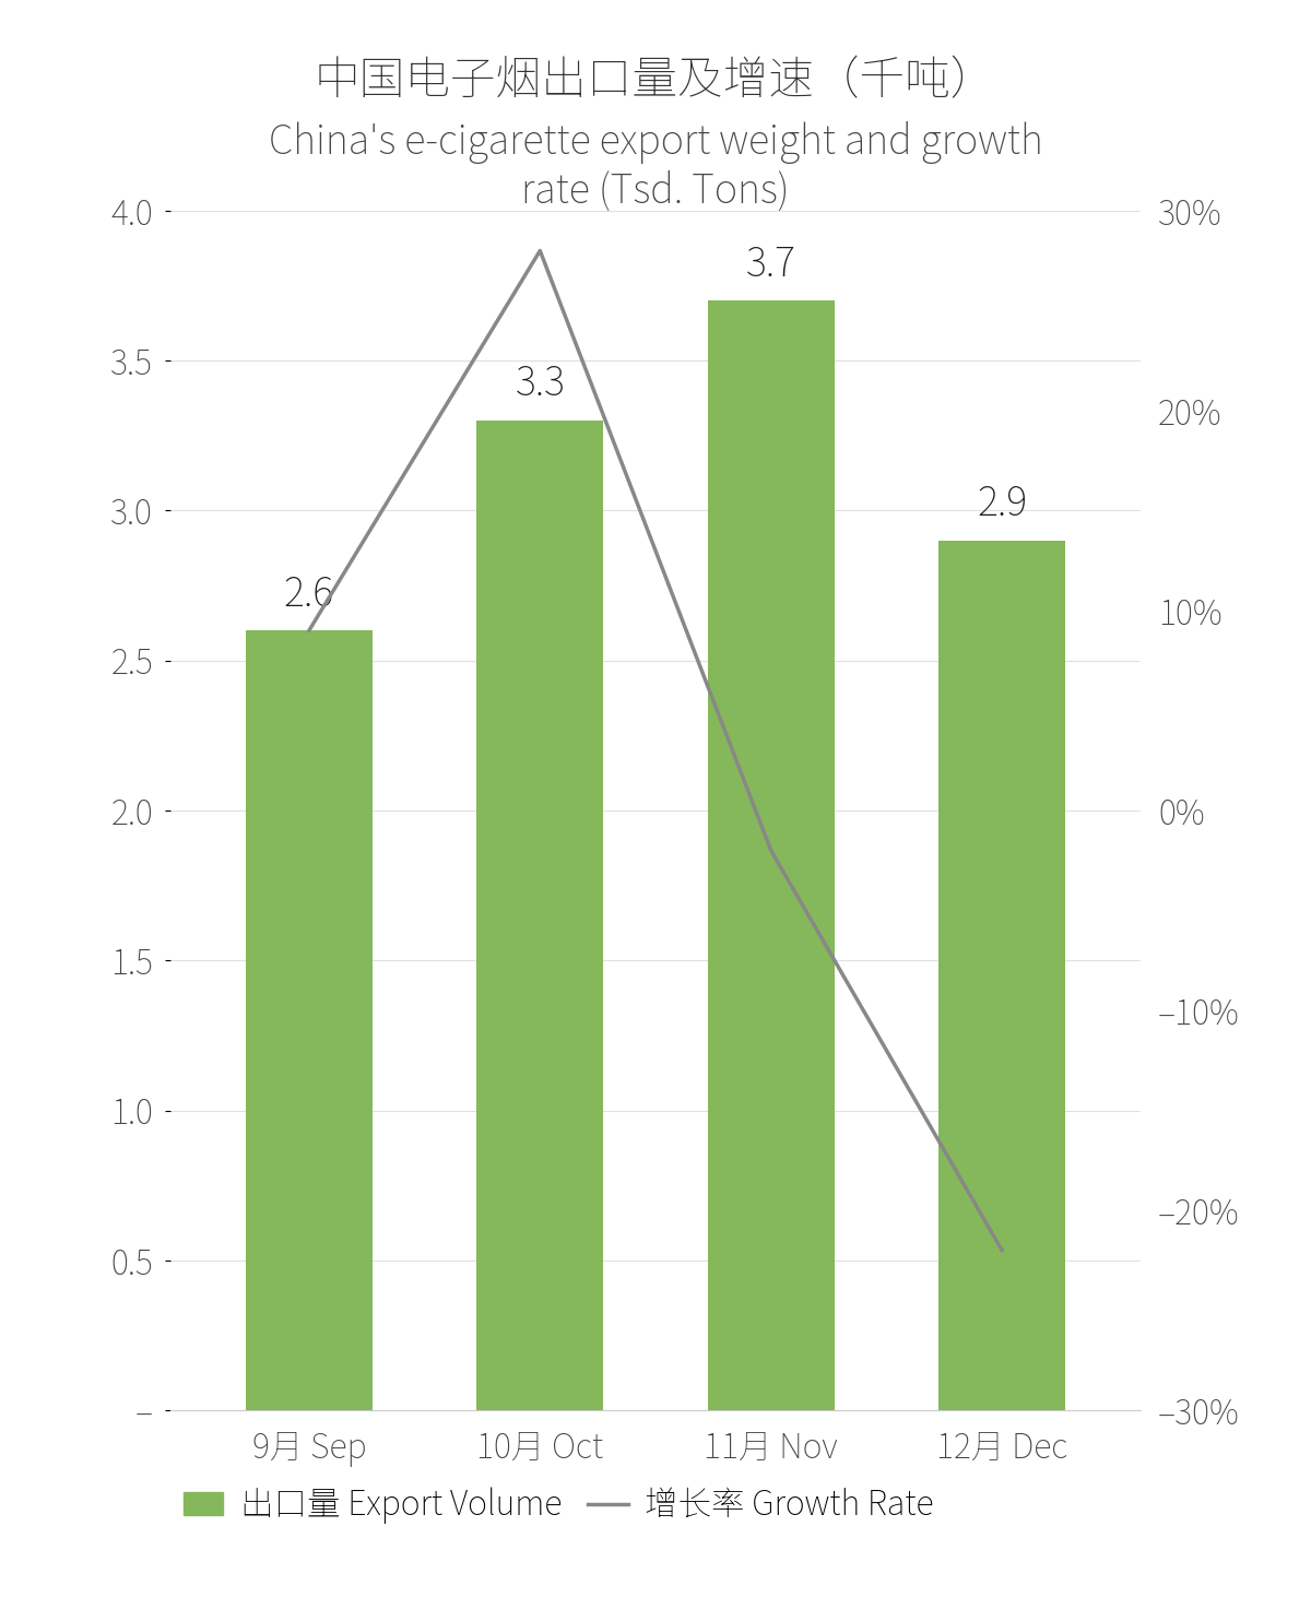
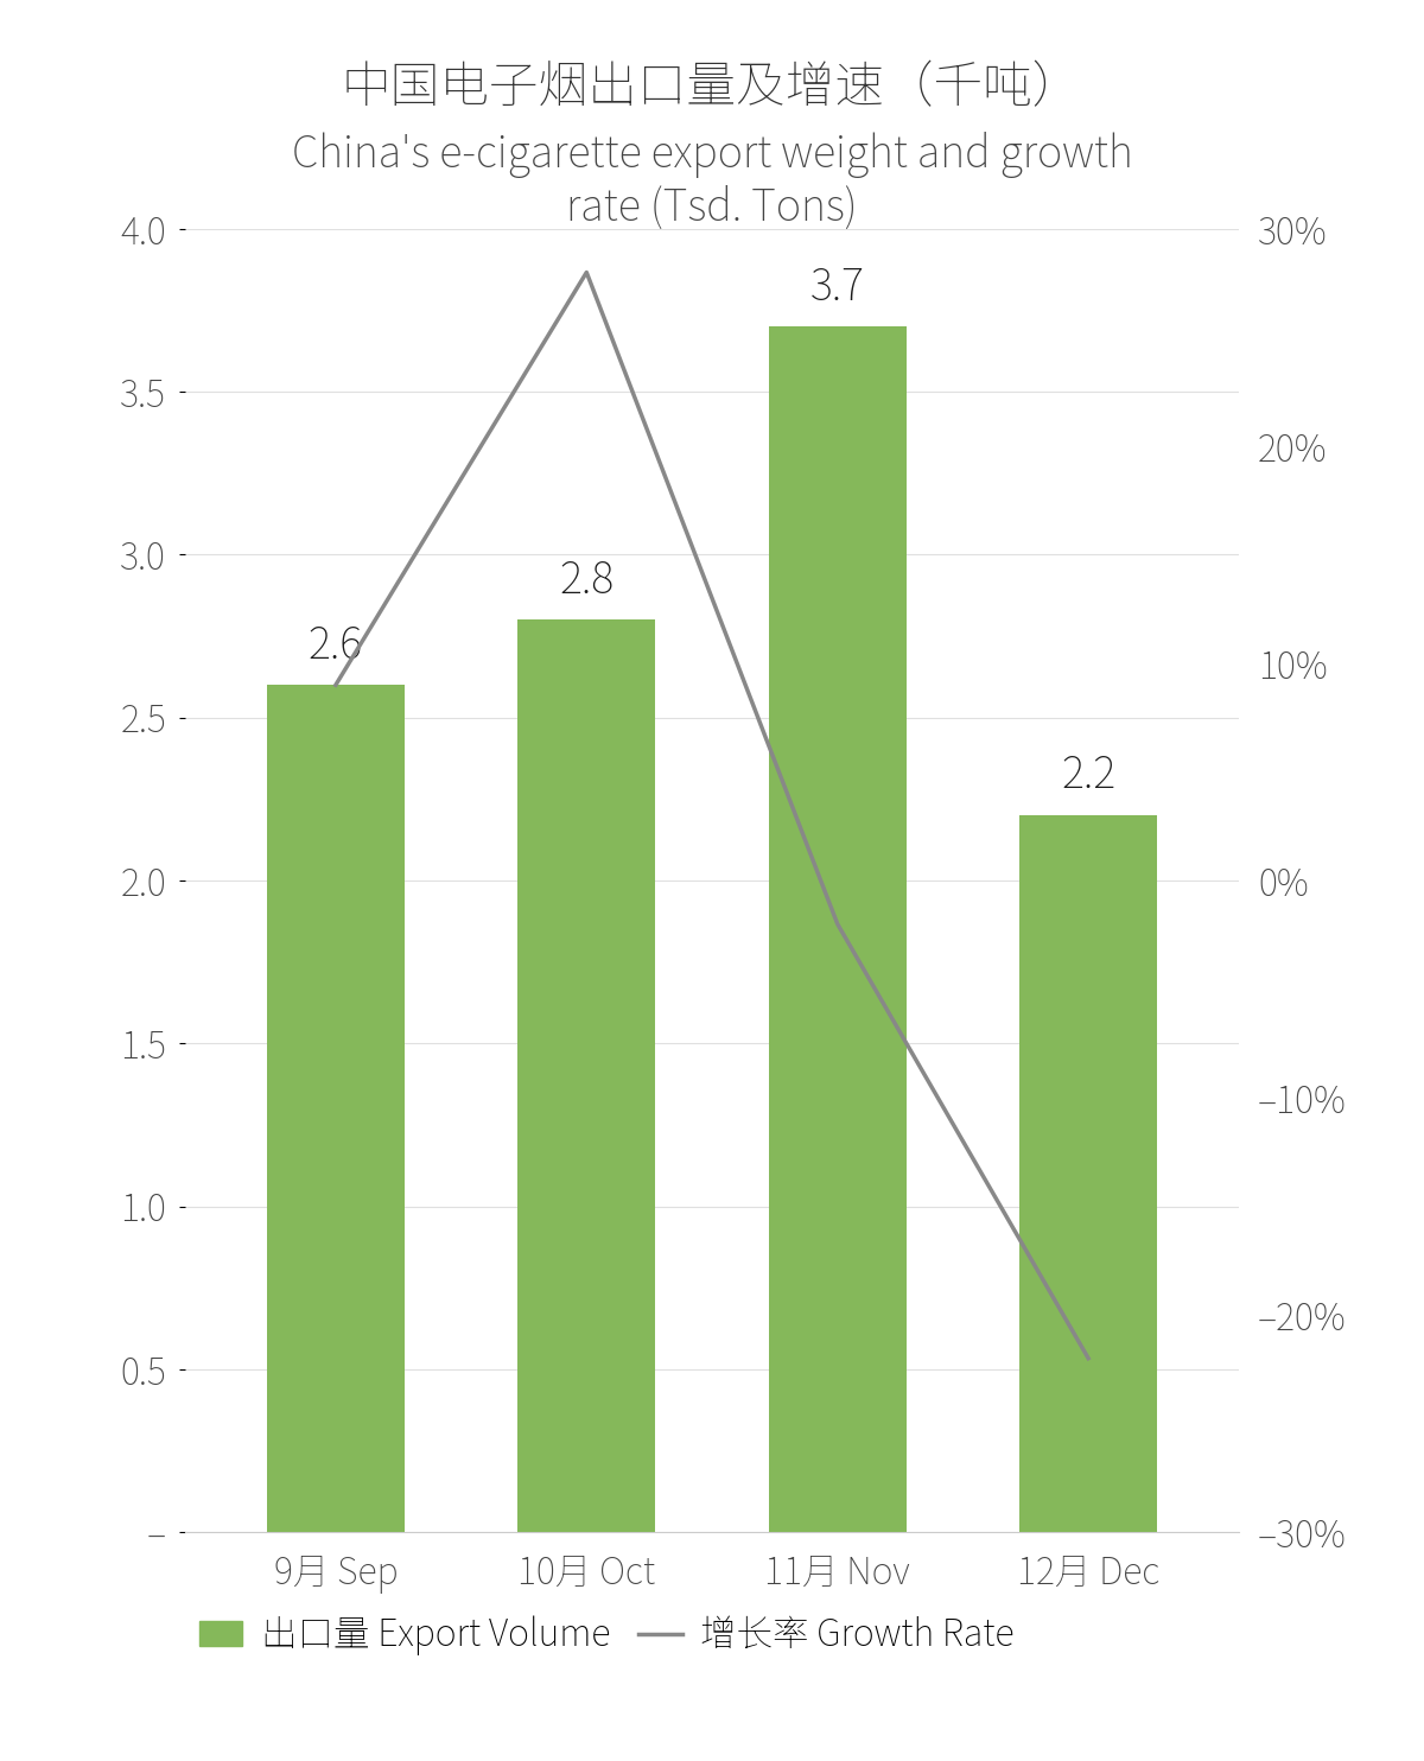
出口量 Export Volume/10月 Oct: 3.3 -> 2.8
出口量 Export Volume/12月 Dec: 2.9 -> 2.2
